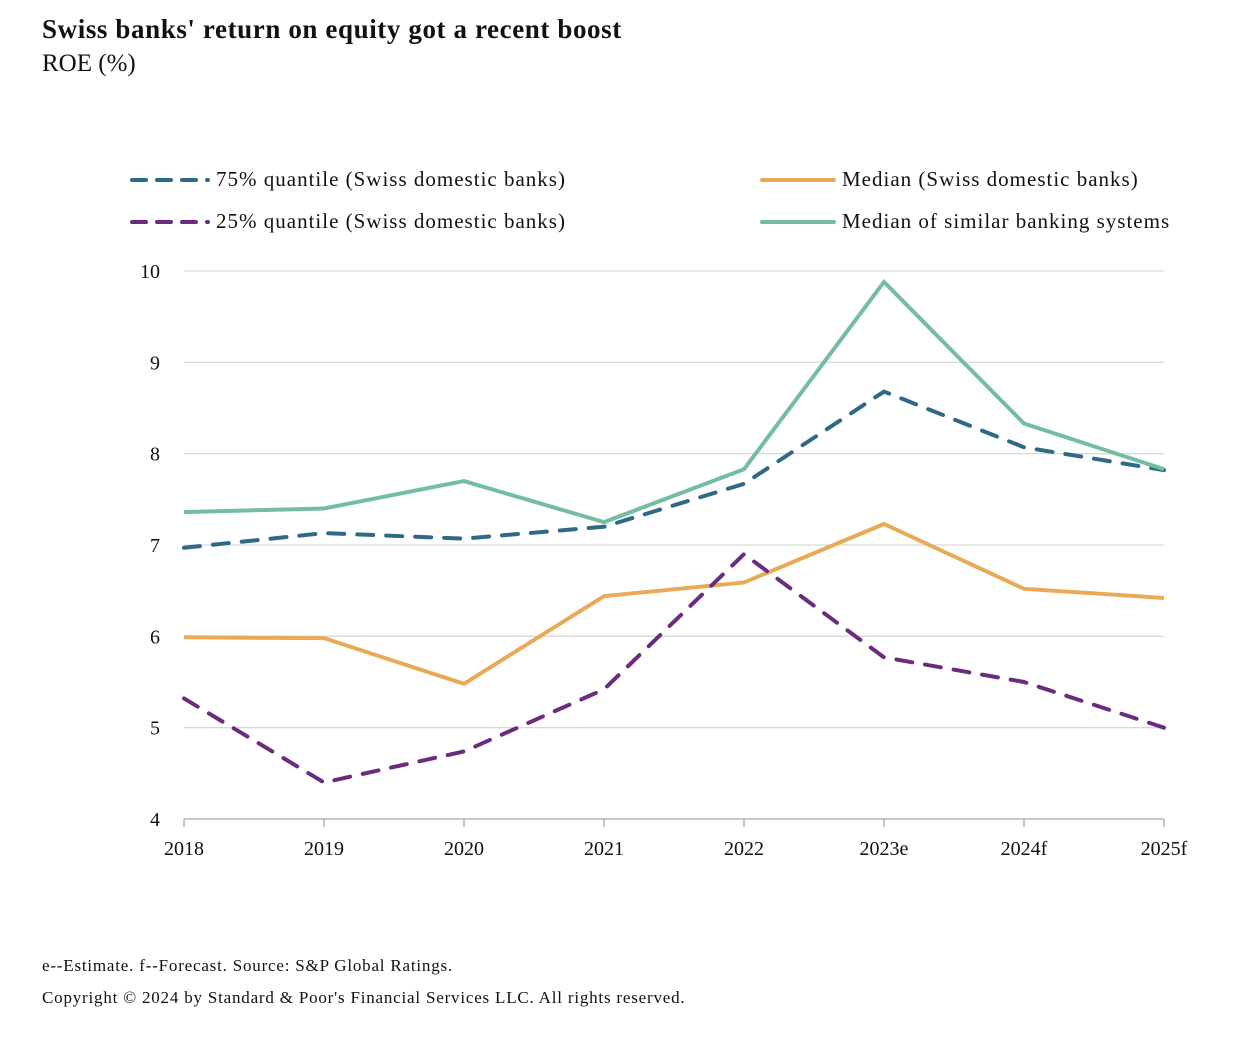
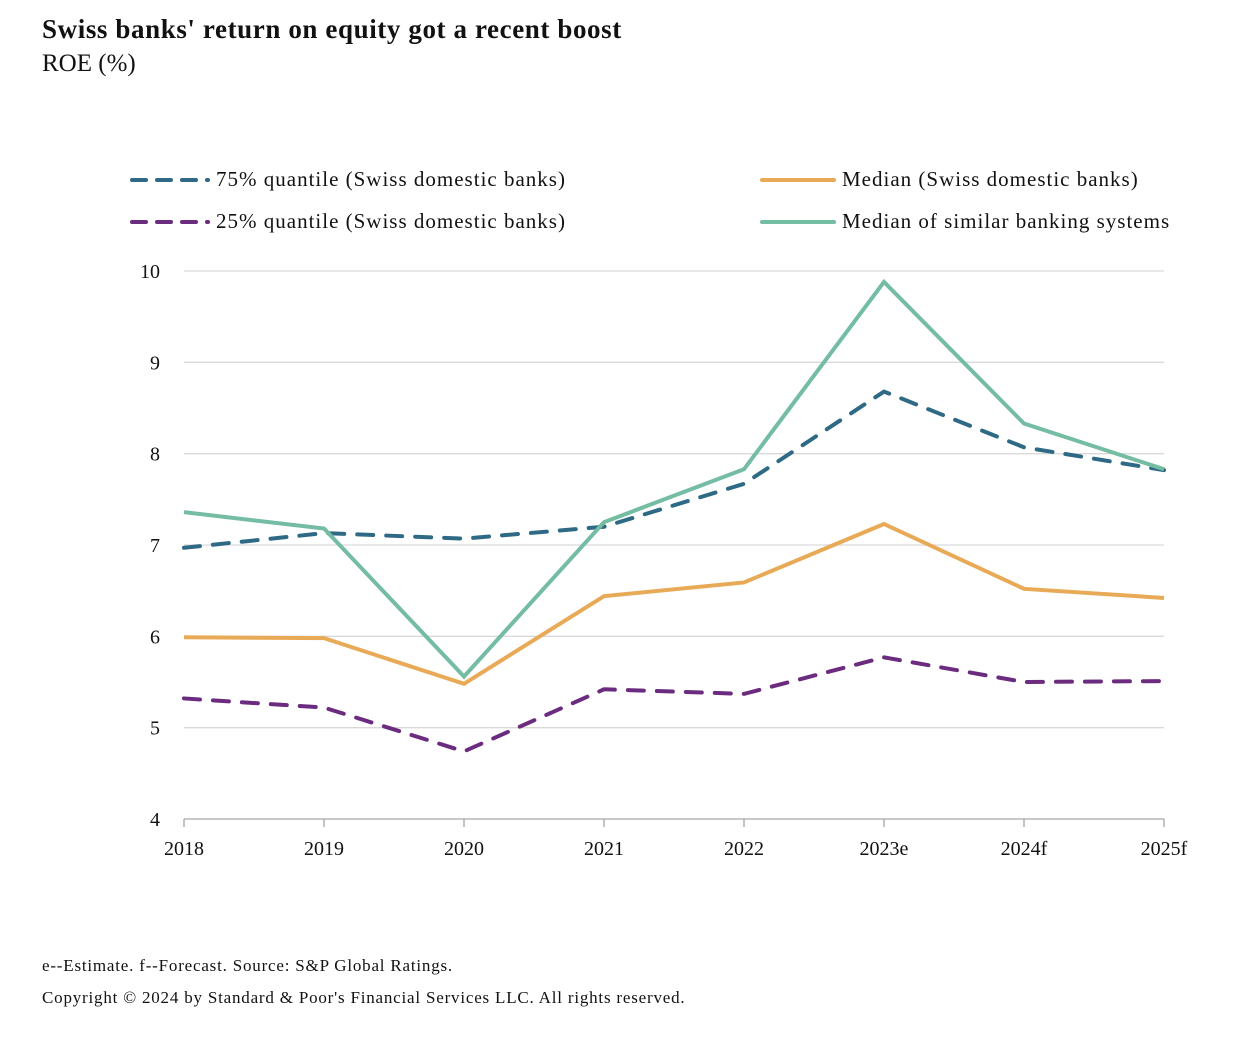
25% quantile (Swiss domestic banks)/2019: 4.4 -> 5.2
Median of similar banking systems/2019: 7.4 -> 7.2
Median of similar banking systems/2020: 7.7 -> 5.6
25% quantile (Swiss domestic banks)/2022: 6.9 -> 5.4
25% quantile (Swiss domestic banks)/2025f: 5.0 -> 5.5
